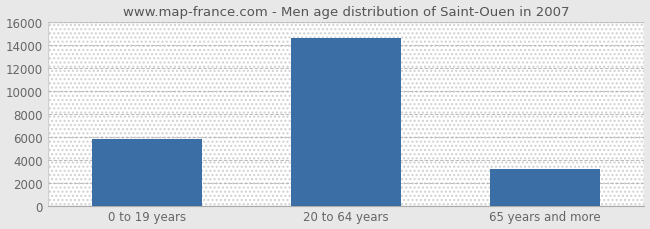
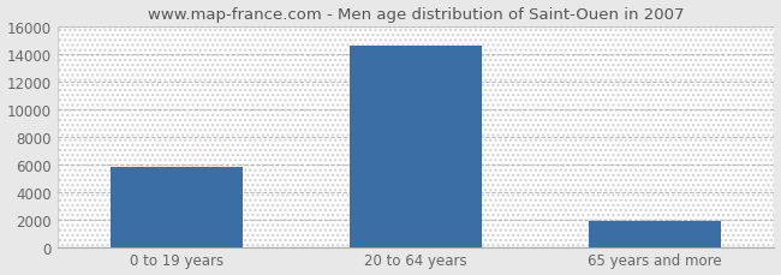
65 years and more: 3200 -> 1800
